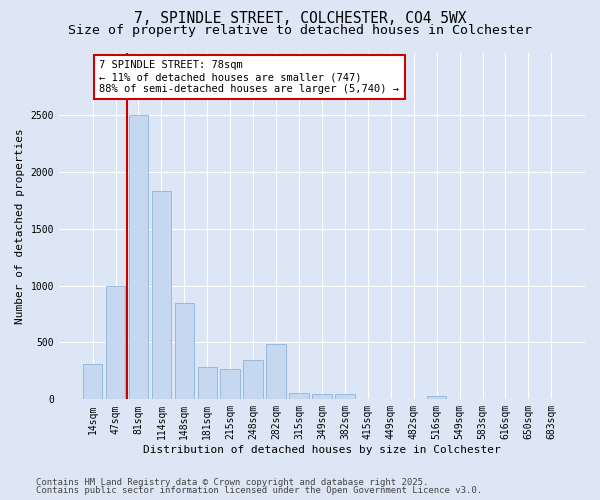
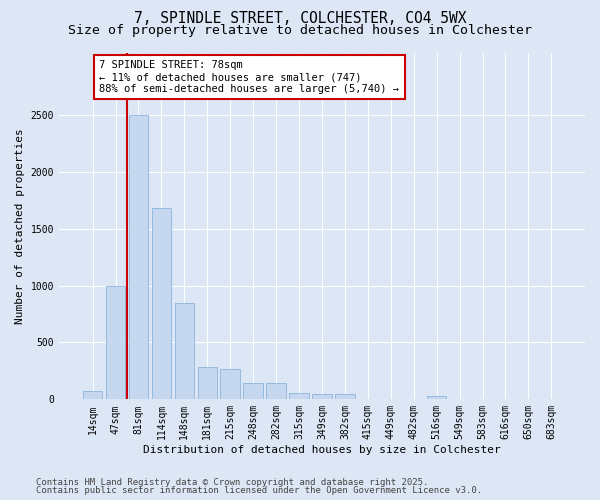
14sqm: 310 -> 80
114sqm: 1830 -> 1680
248sqm: 350 -> 140
282sqm: 490 -> 140
